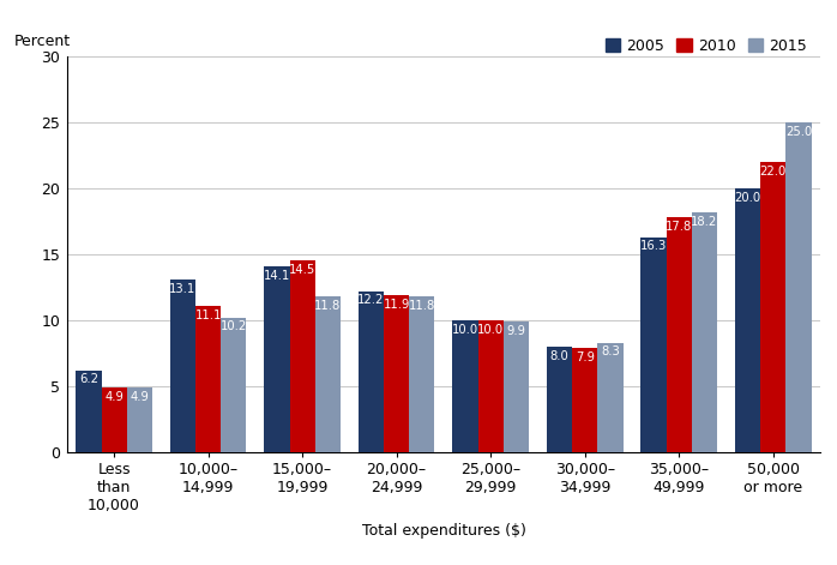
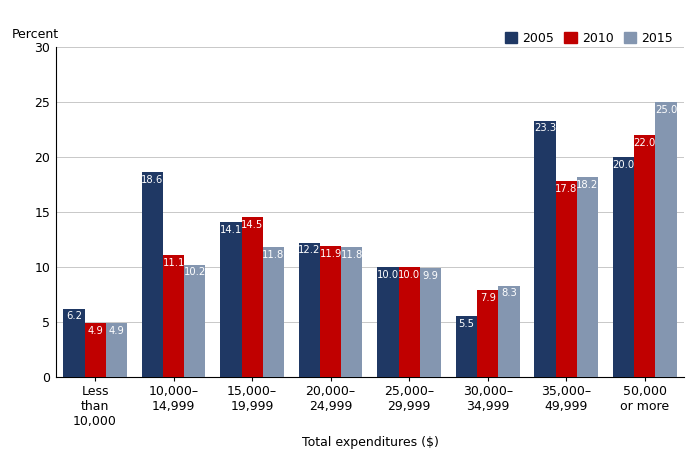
2005/10,000– 14,999: 13.1 -> 18.6
2005/30,000– 34,999: 8.0 -> 5.5
2005/35,000– 49,999: 16.3 -> 23.3
